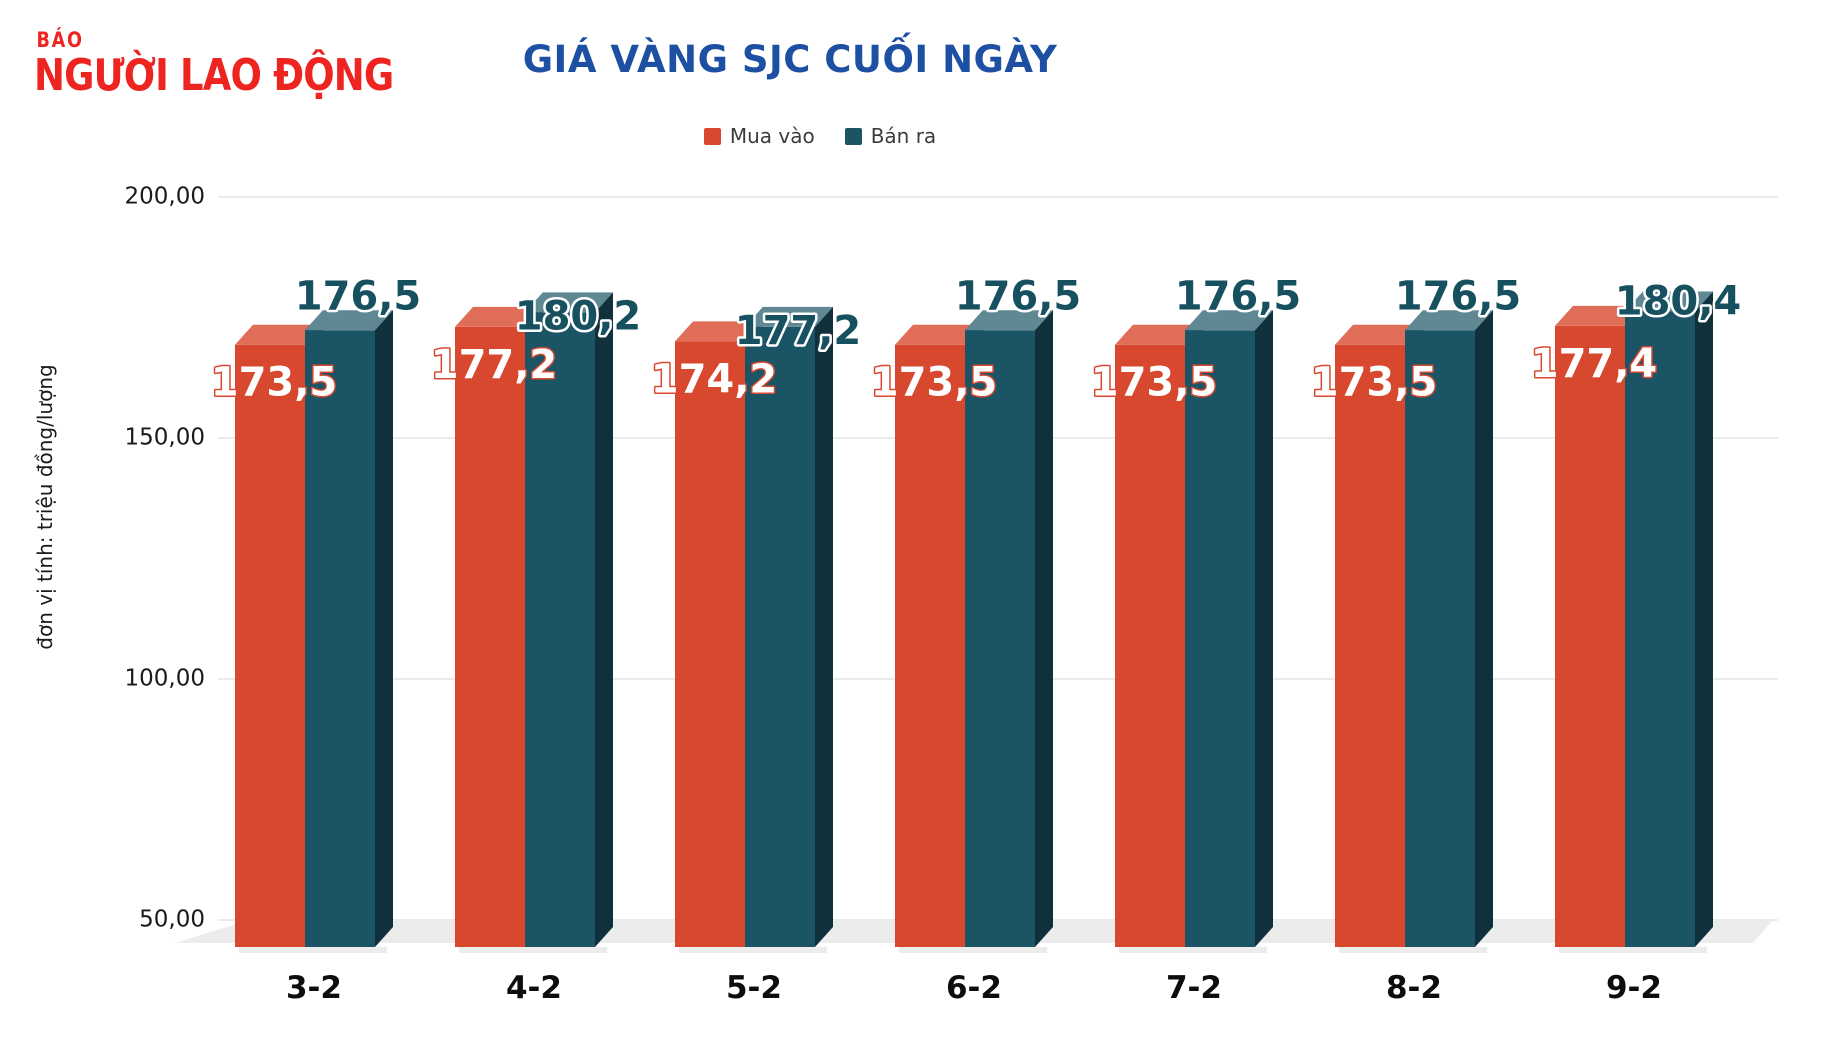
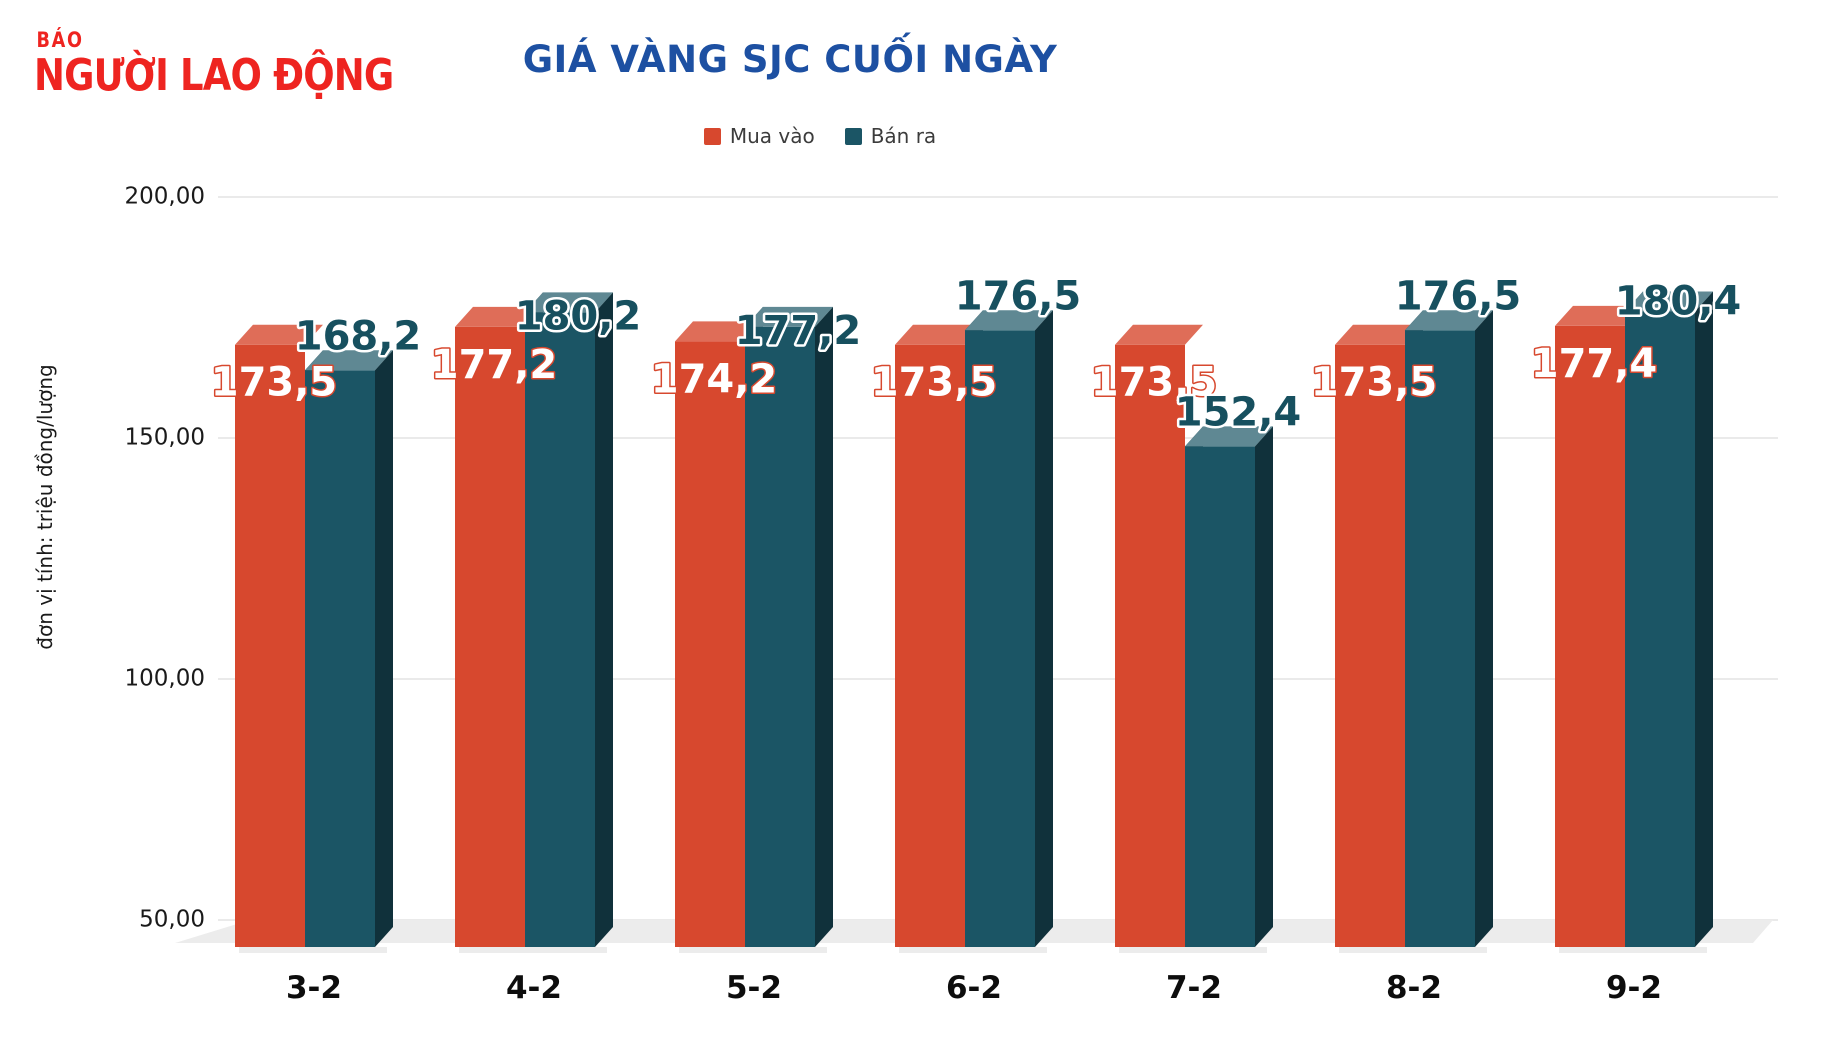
Bán ra/3-2: 176,5 -> 168,2
Bán ra/7-2: 176,5 -> 152,4
